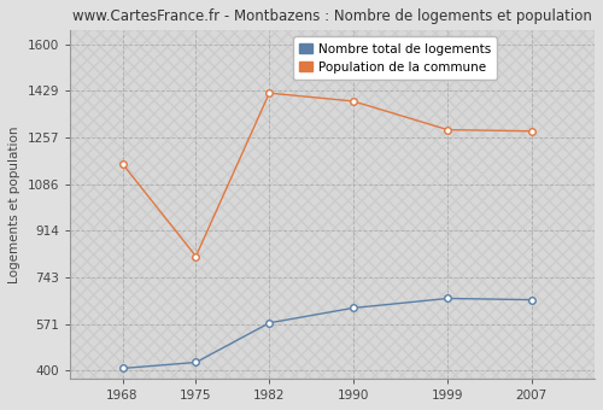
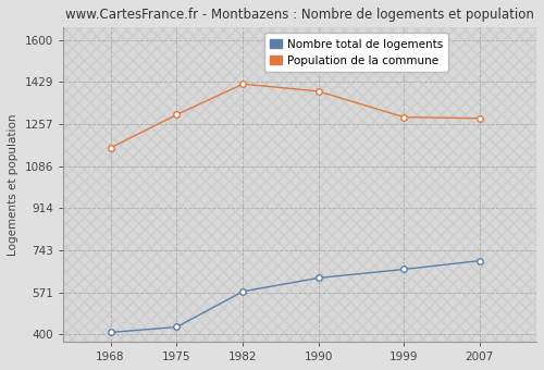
Population de la commune/1975: 820 -> 1295
Nombre total de logements/2007: 660 -> 700
